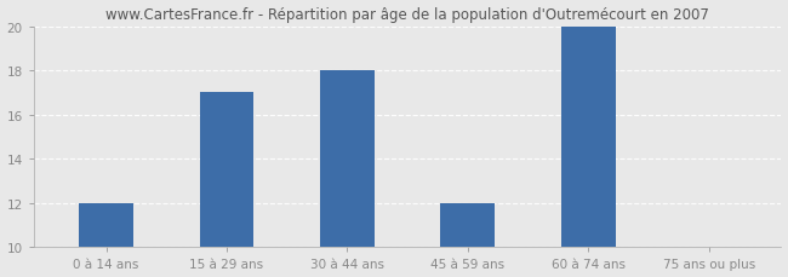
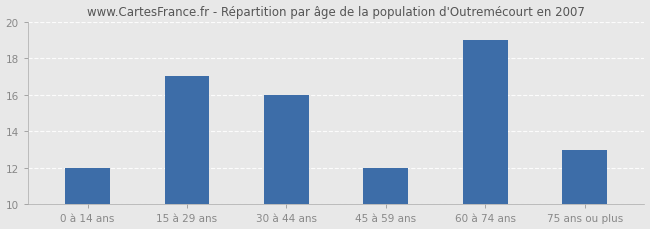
30 à 44 ans: 18 -> 16
60 à 74 ans: 20 -> 19
75 ans ou plus: 10 -> 13
